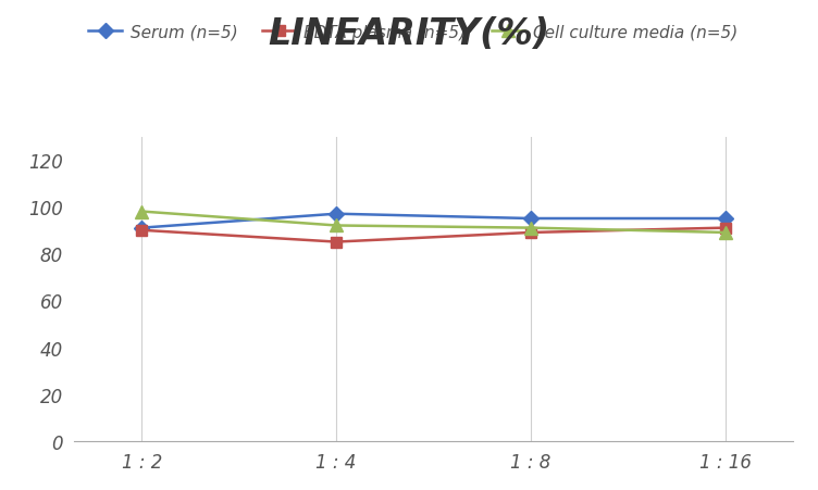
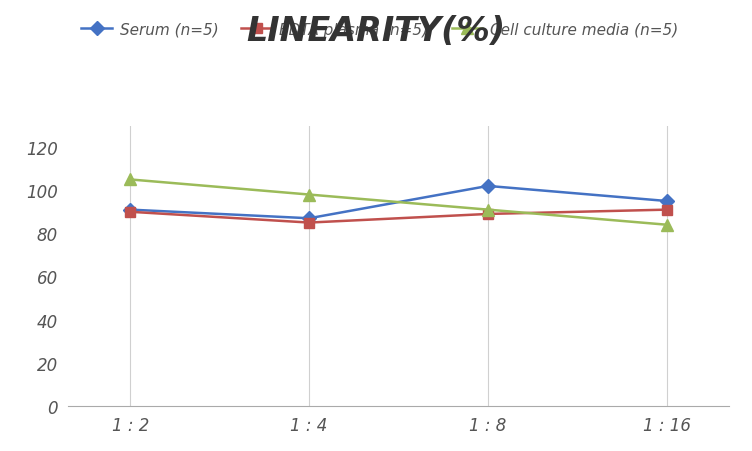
Cell culture media (n=5)/1 : 2: 98 -> 105
Serum (n=5)/1 : 4: 97 -> 87
Cell culture media (n=5)/1 : 4: 92 -> 98
Serum (n=5)/1 : 8: 95 -> 102
Cell culture media (n=5)/1 : 16: 89 -> 84
